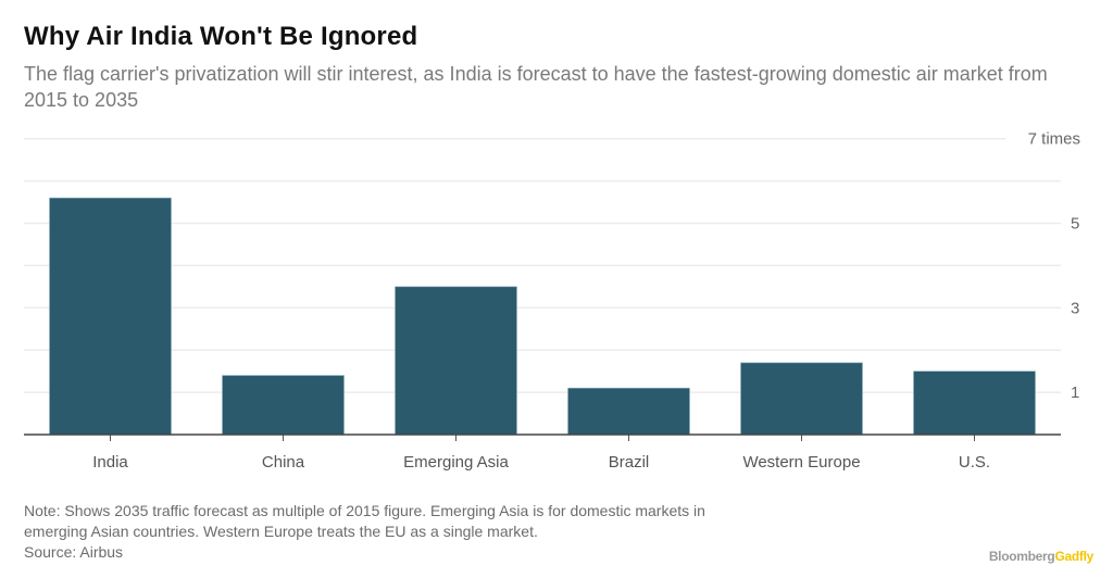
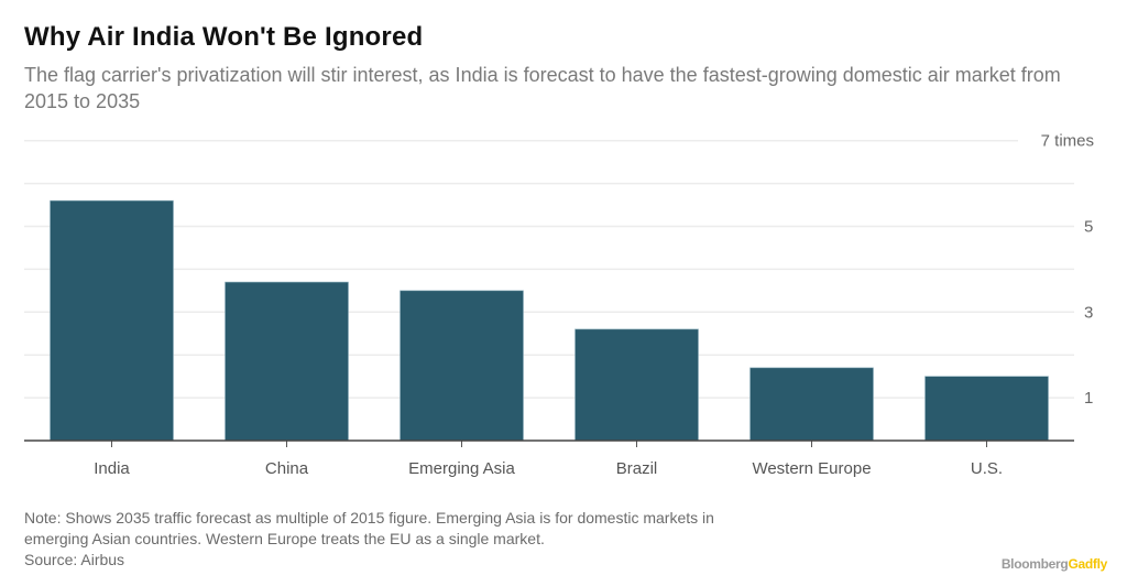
China: 1.4 -> 3.7
Brazil: 1.1 -> 2.6
